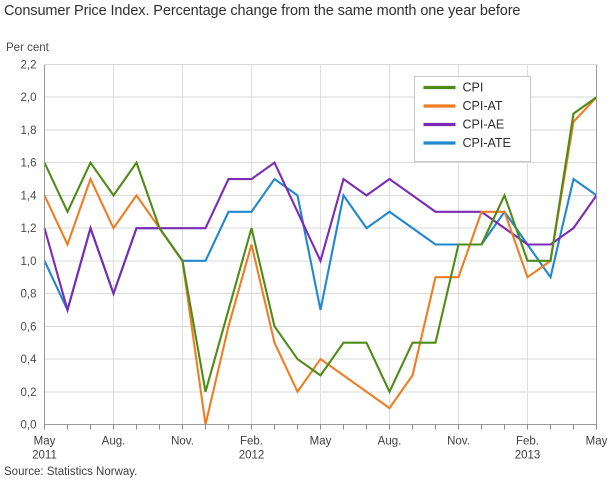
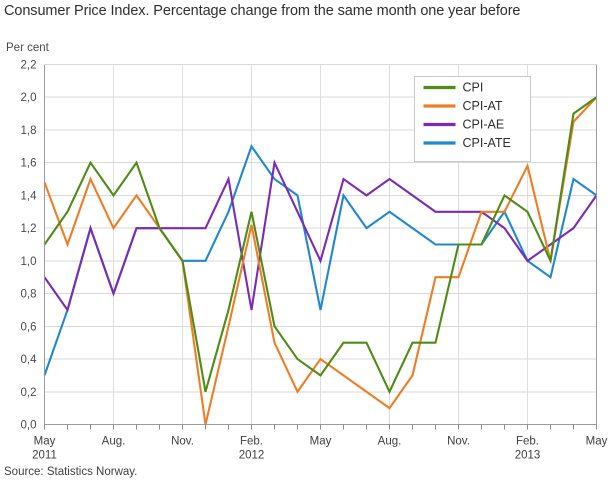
CPI/May 2011: 1,6 -> 1,1
CPI-AT/May 2011: 1,40 -> 1,48
CPI-AE/May 2011: 1,2 -> 0,9
CPI-ATE/May 2011: 1,0 -> 0,3
CPI/Feb. 2012: 1,2 -> 1,3
CPI-AT/Feb. 2012: 1,10 -> 1,22
CPI-AE/Feb. 2012: 1,5 -> 0,7
CPI-ATE/Feb. 2012: 1,3 -> 1,7
CPI/Feb. 2013: 1,0 -> 1,3
CPI-AT/Feb. 2013: 0,90 -> 1,58
CPI-AE/Feb. 2013: 1,1 -> 1,0
CPI-ATE/Feb. 2013: 1,1 -> 1,0
